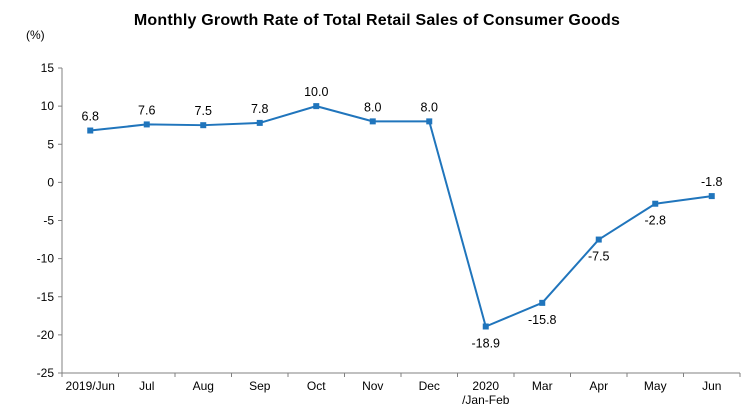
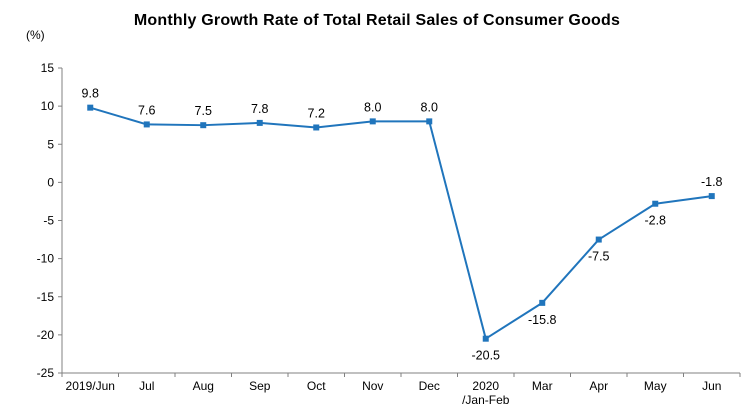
2019/Jun: 6.8 -> 9.8
Oct: 10.0 -> 7.2
2020 /Jan-Feb: -18.9 -> -20.5
